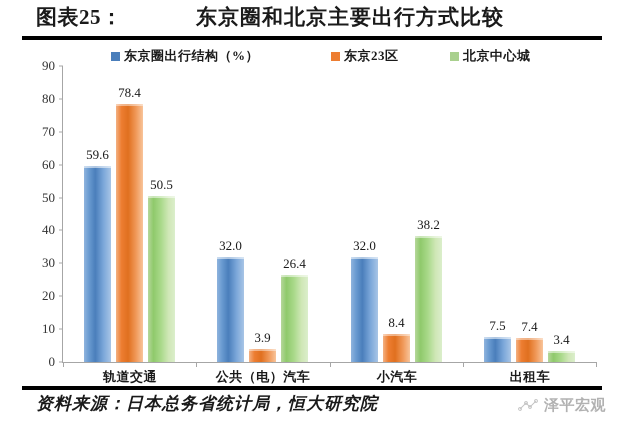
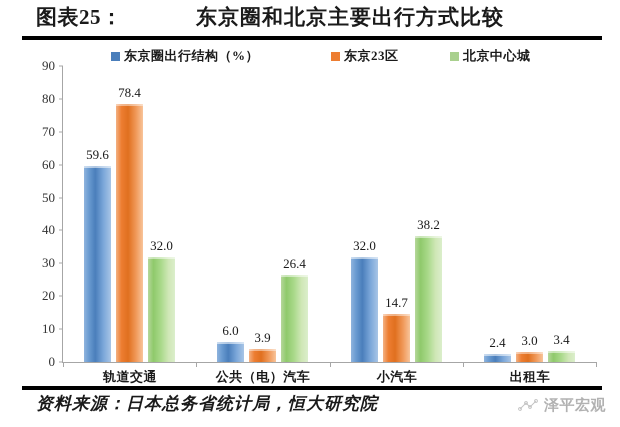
北京中心城/轨道交通: 50.5 -> 32.0
东京圈出行结构（%）/公共（电）汽车: 32.0 -> 6.0
东京23区/小汽车: 8.4 -> 14.7
东京圈出行结构（%）/出租车: 7.5 -> 2.4
东京23区/出租车: 7.4 -> 3.0
